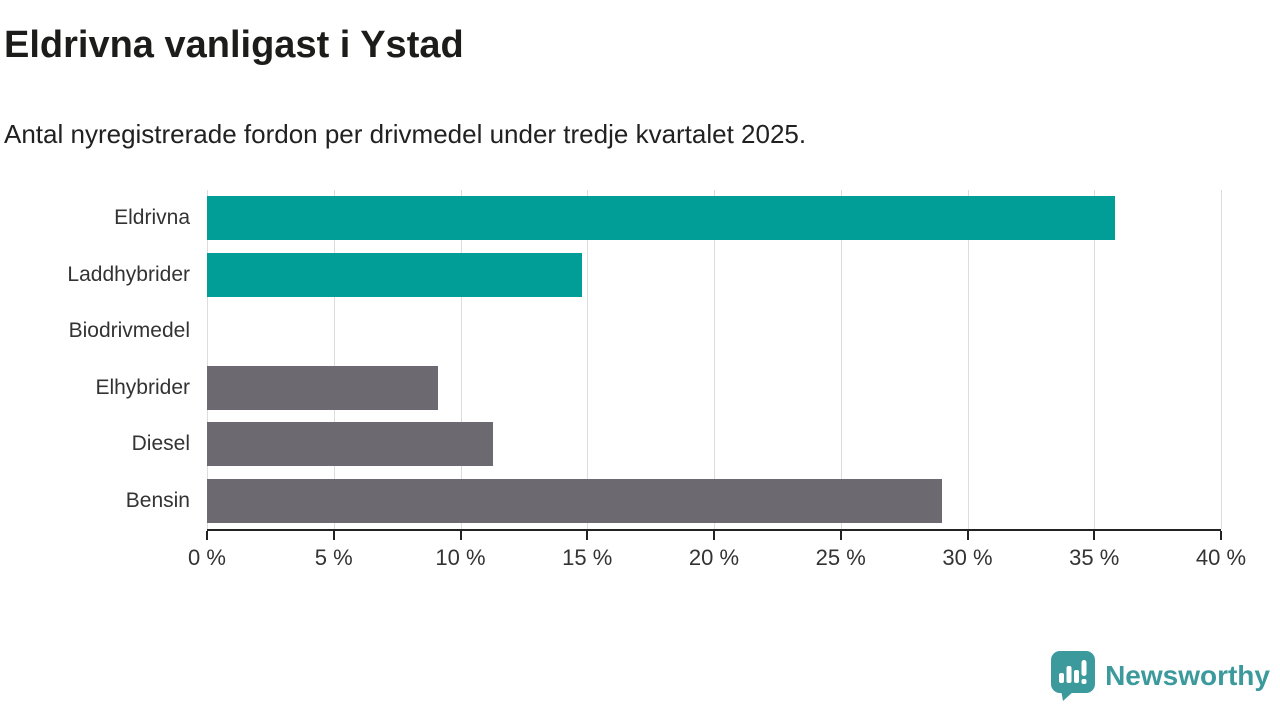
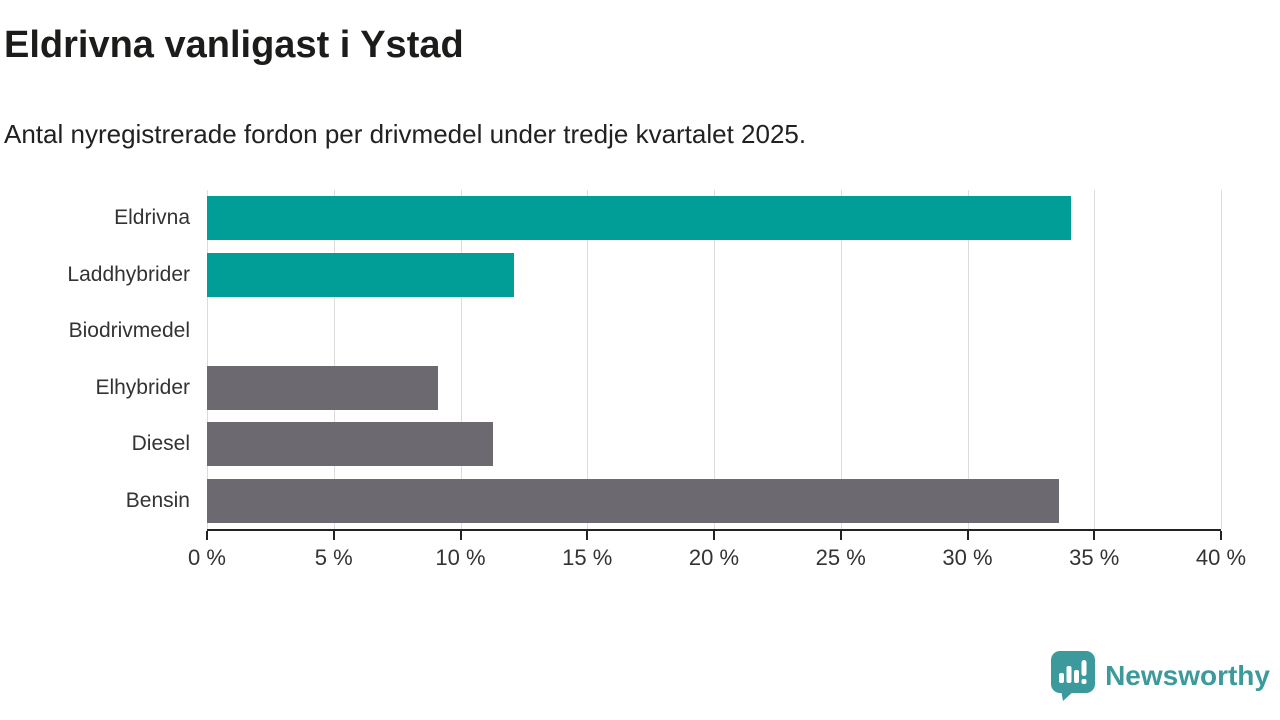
Eldrivna: 35.8% -> 34.1%
Laddhybrider: 14.8% -> 12.1%
Bensin: 29.0% -> 33.6%
